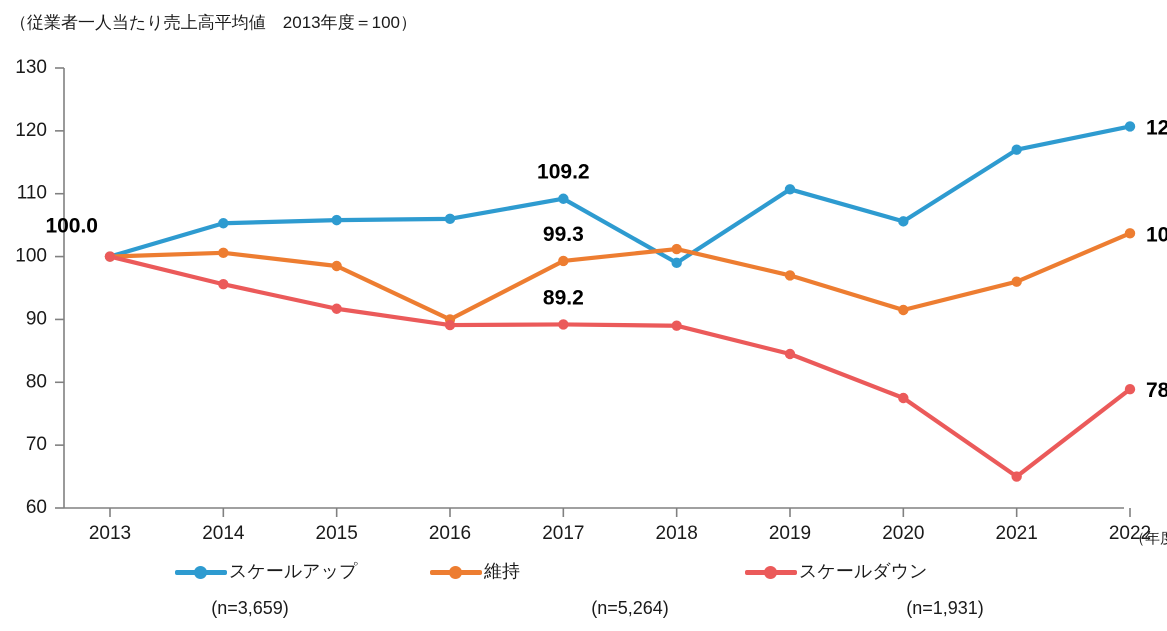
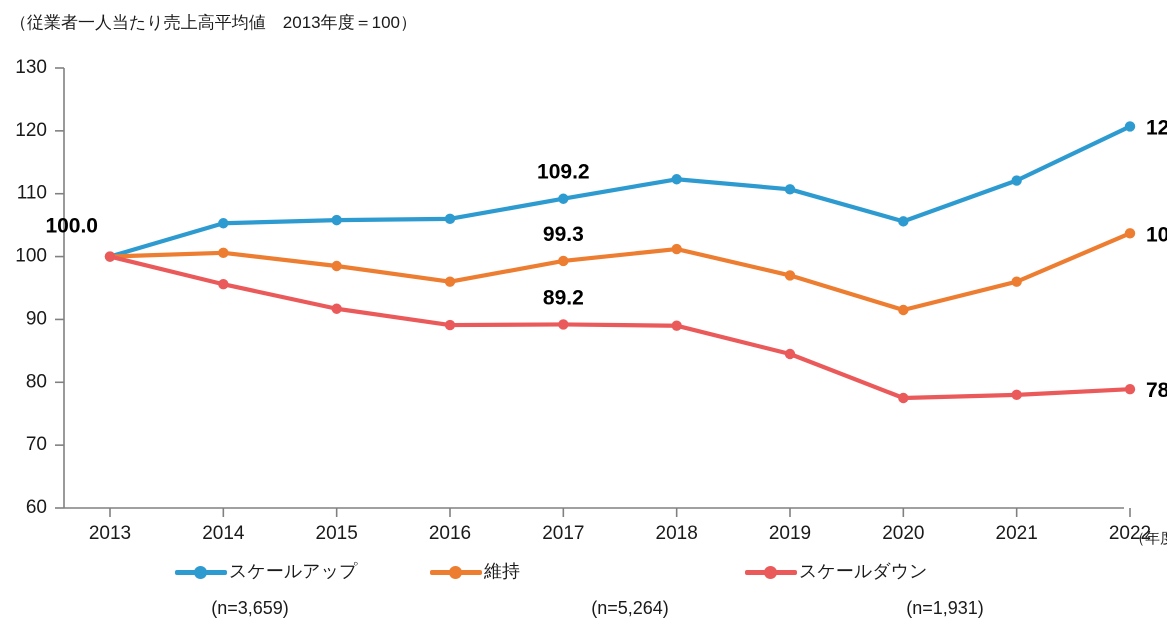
維持/2016: 90 -> 96
スケールアップ/2018: 99 -> 112
スケールアップ/2021: 117 -> 112
スケールダウン/2021: 65 -> 78
